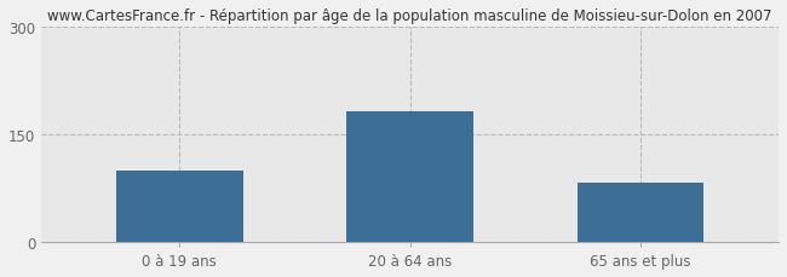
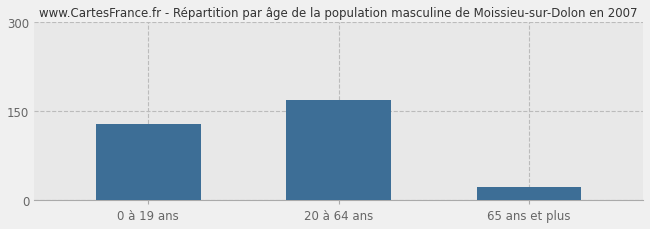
0 à 19 ans: 100 -> 128
20 à 64 ans: 182 -> 168
65 ans et plus: 82 -> 22
